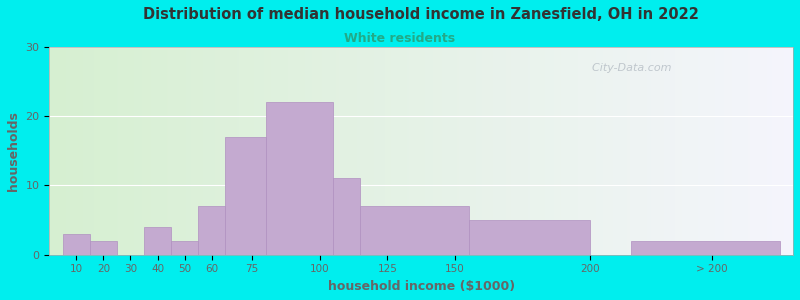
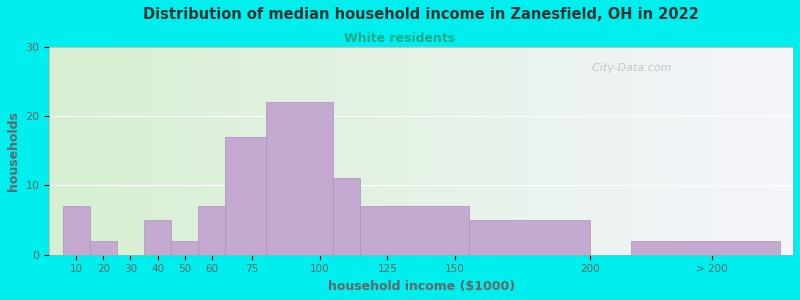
10: 3 -> 7
40: 4 -> 5
